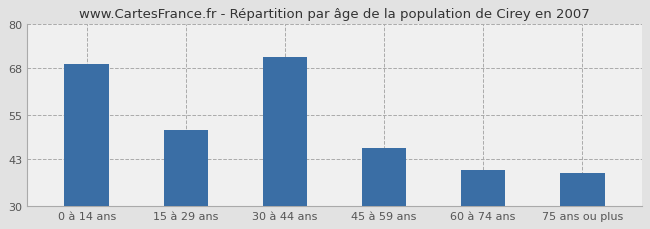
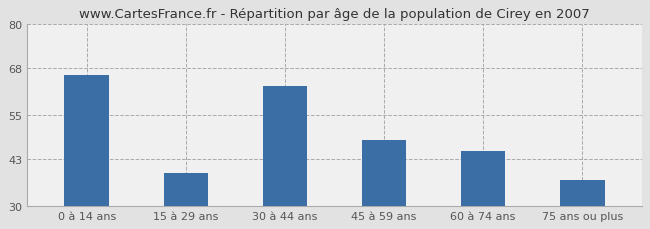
0 à 14 ans: 69 -> 66
15 à 29 ans: 51 -> 39
30 à 44 ans: 71 -> 63
45 à 59 ans: 46 -> 48
60 à 74 ans: 40 -> 45
75 ans ou plus: 39 -> 37
